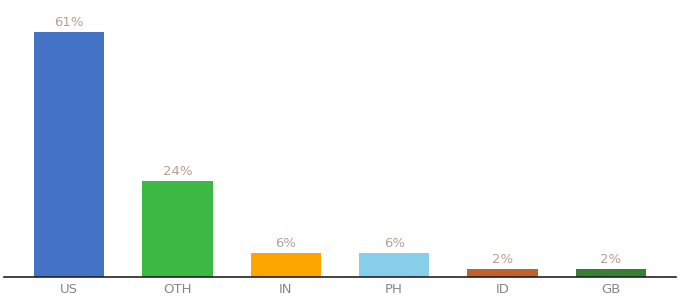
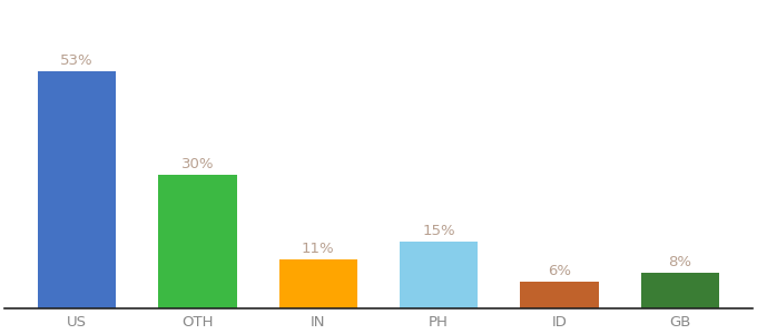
US: 61% -> 53%
OTH: 24% -> 30%
IN: 6% -> 11%
PH: 6% -> 15%
ID: 2% -> 6%
GB: 2% -> 8%
